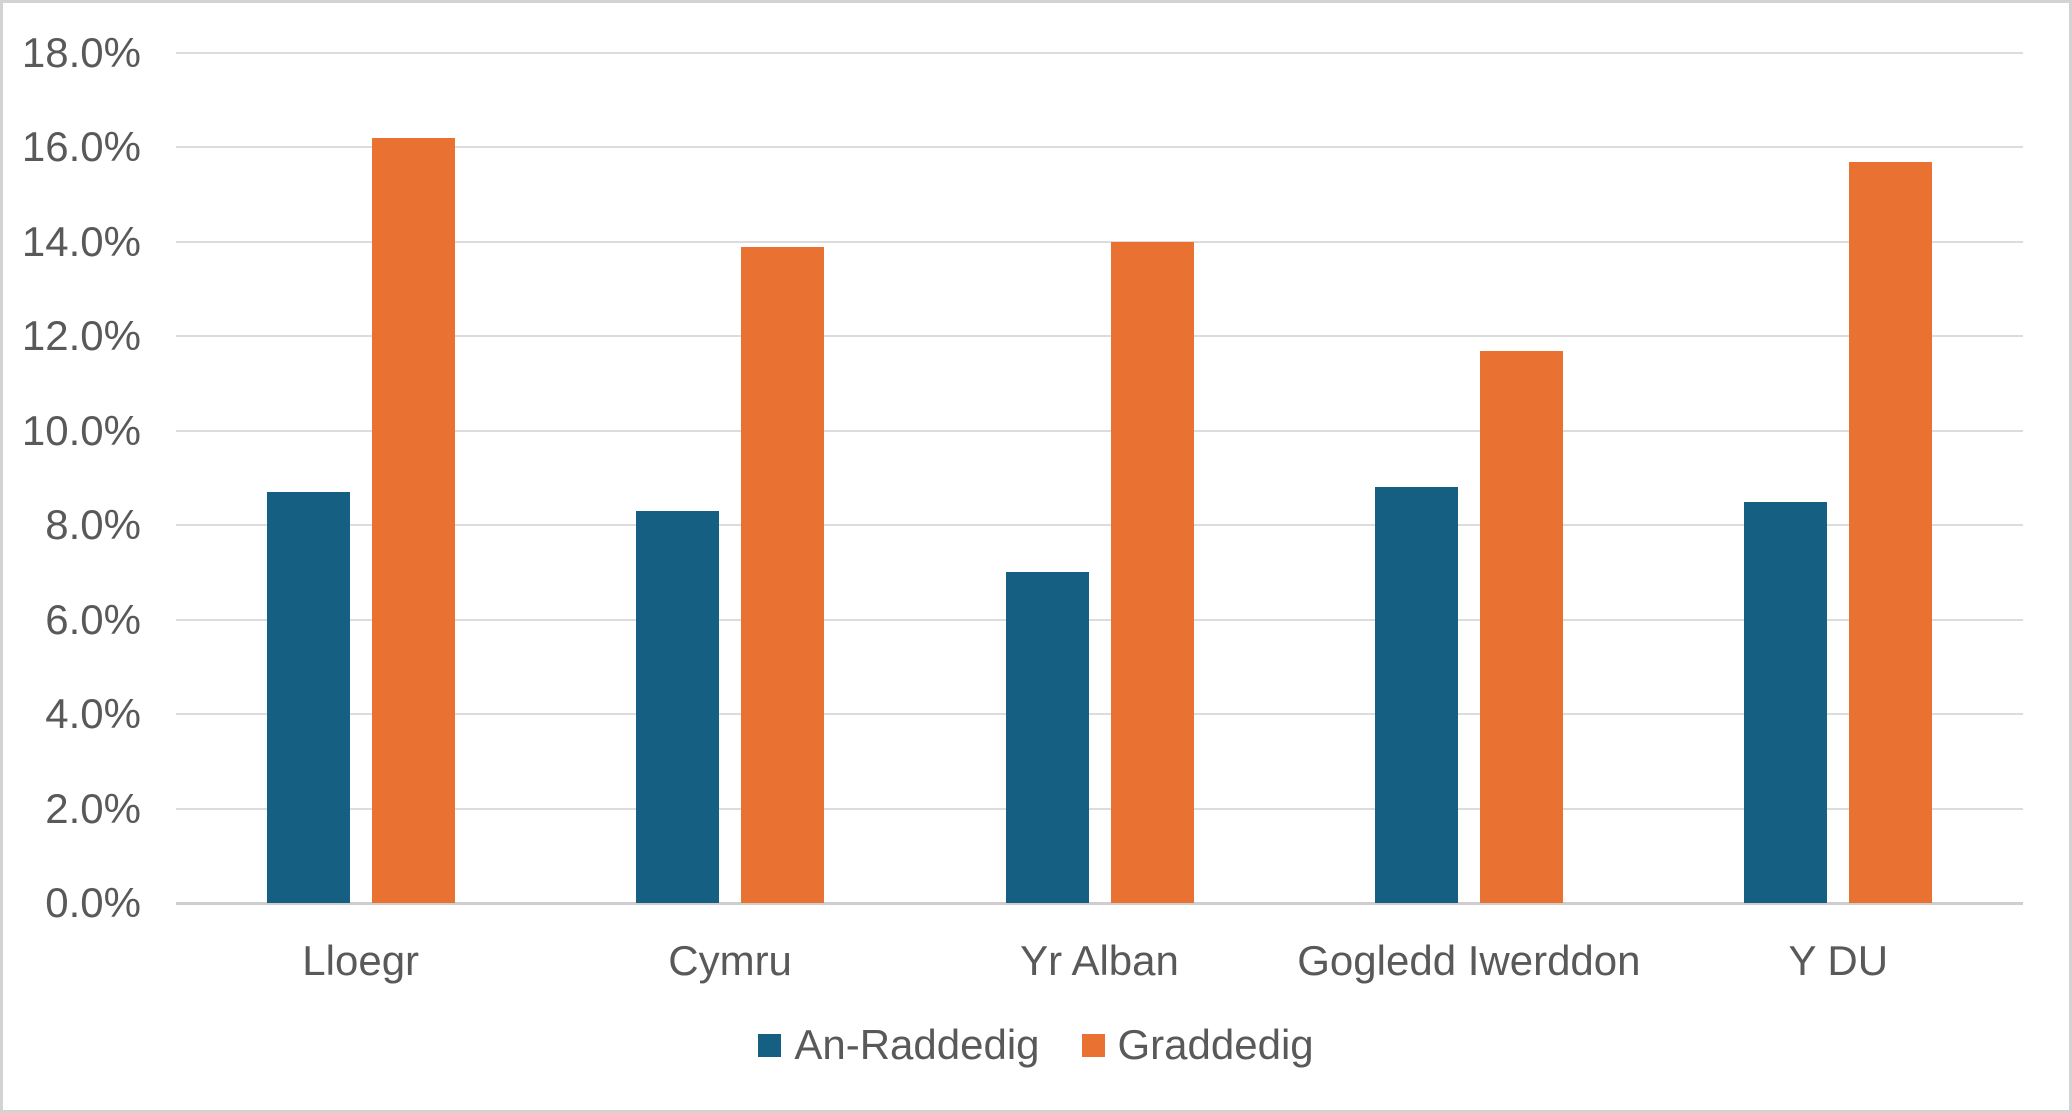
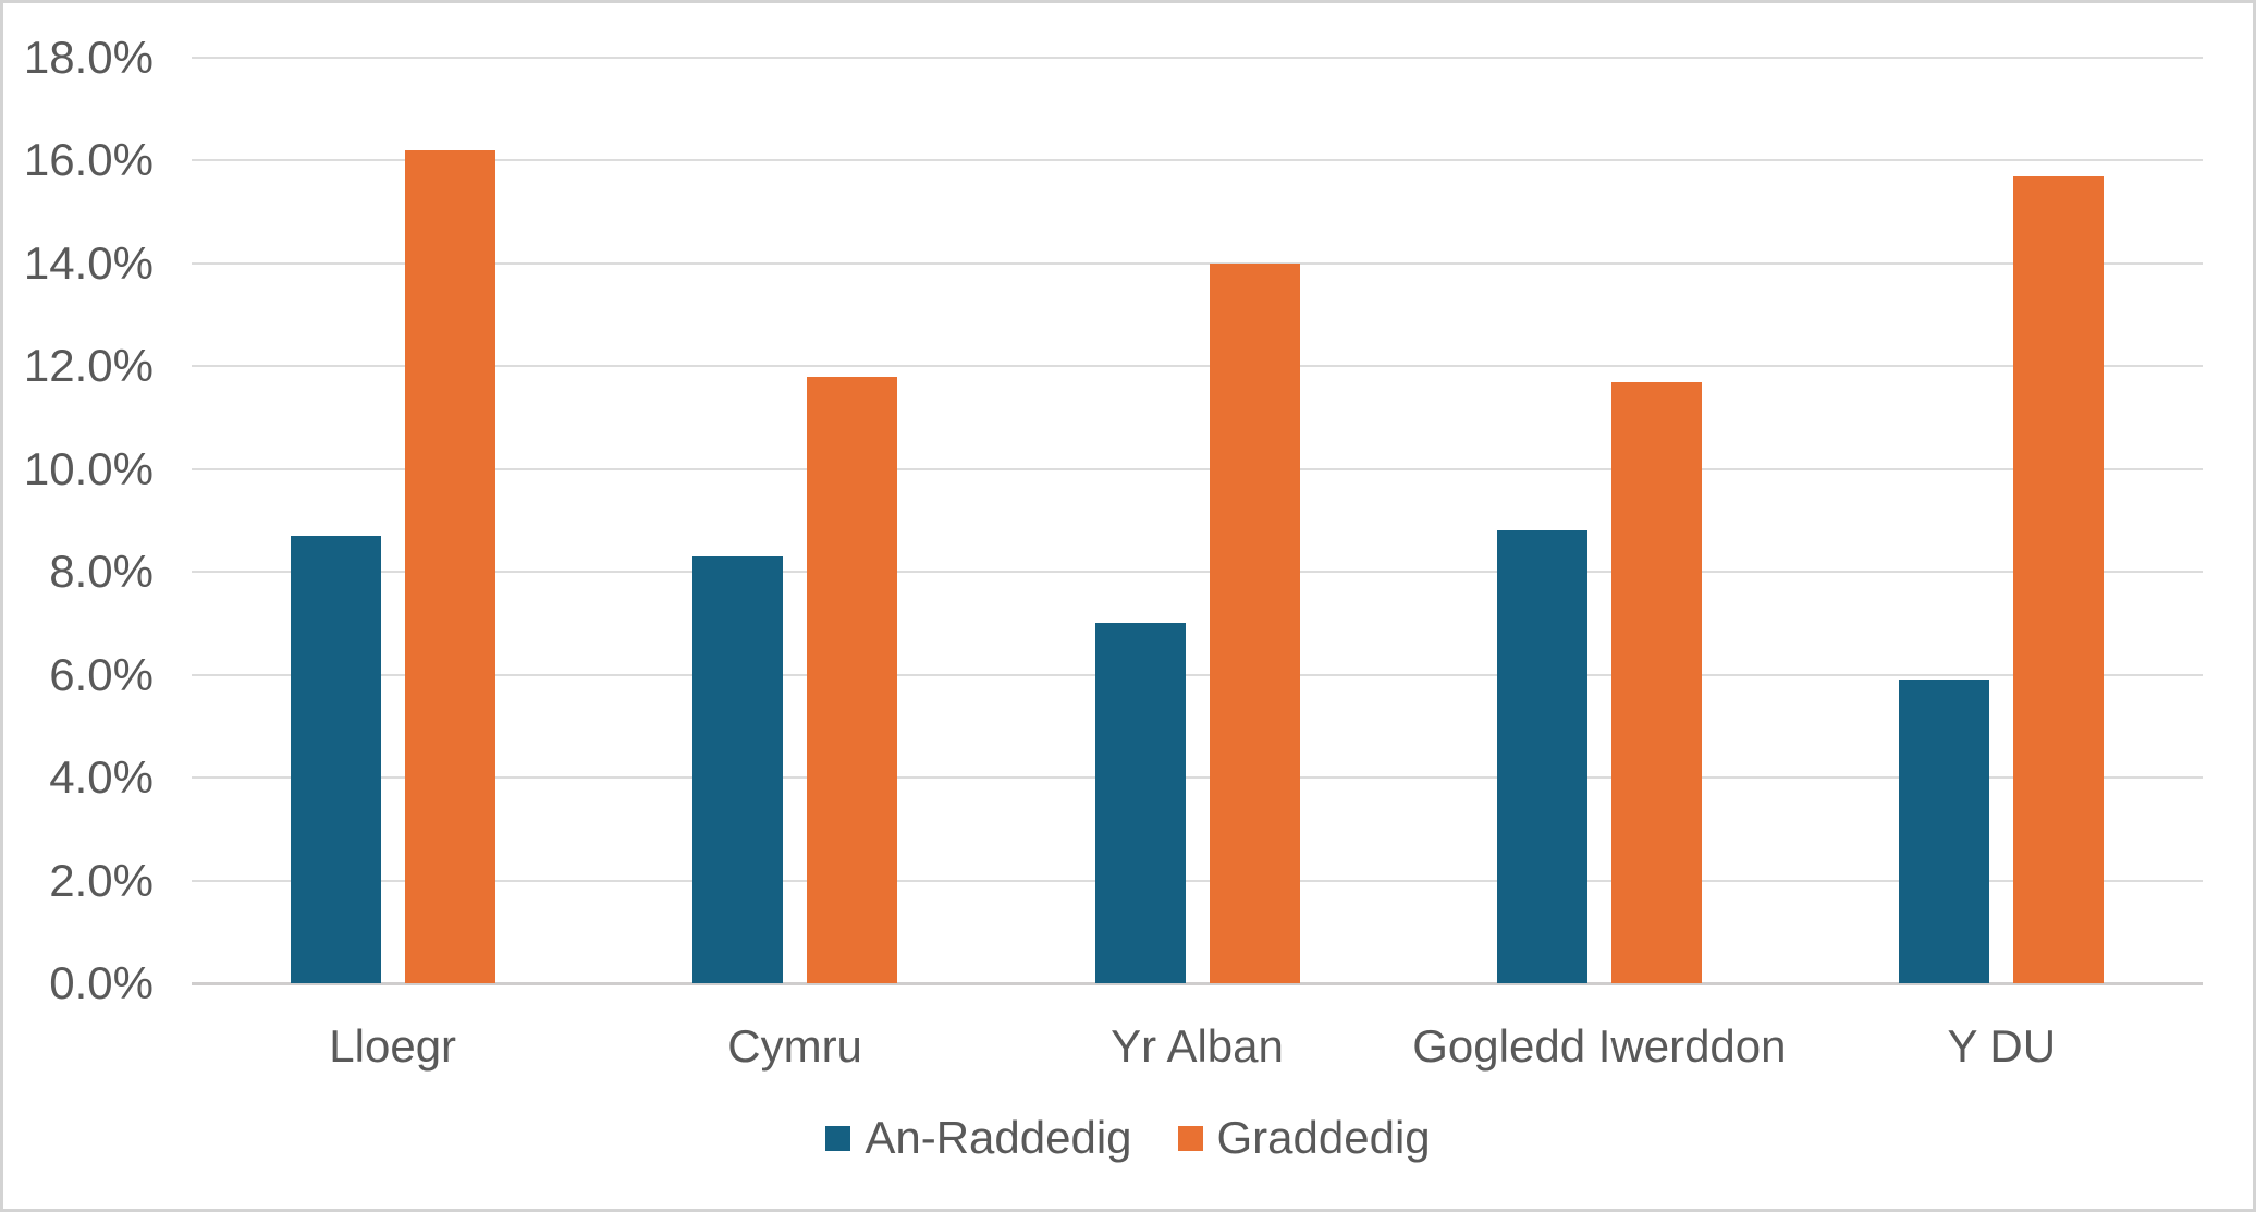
Graddedig/Cymru: 13.9% -> 11.8%
An-Raddedig/Y DU: 8.5% -> 5.9%
